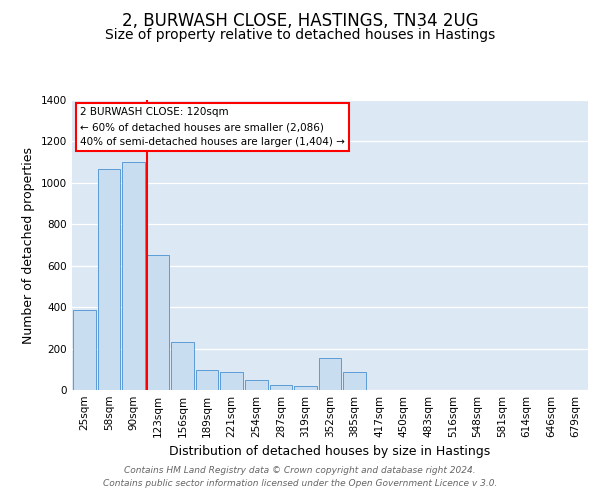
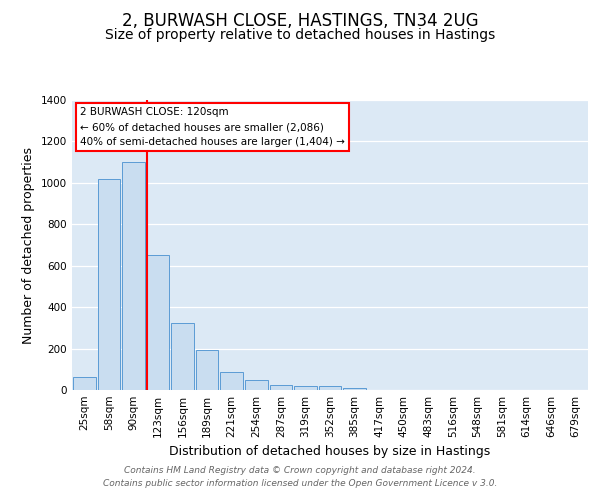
25sqm: 385 -> 65
58sqm: 1065 -> 1020
156sqm: 230 -> 325
189sqm: 95 -> 195
352sqm: 155 -> 20
385sqm: 85 -> 10
